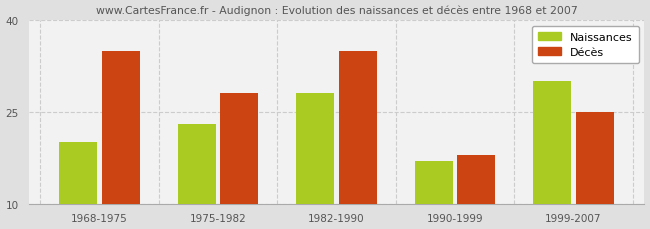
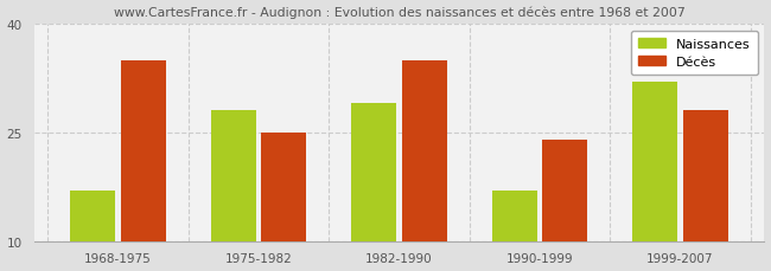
Naissances/1968-1975: 20 -> 17
Naissances/1975-1982: 23 -> 28
Décès/1975-1982: 28 -> 25
Naissances/1982-1990: 28 -> 29
Décès/1990-1999: 18 -> 24
Naissances/1999-2007: 30 -> 32
Décès/1999-2007: 25 -> 28
